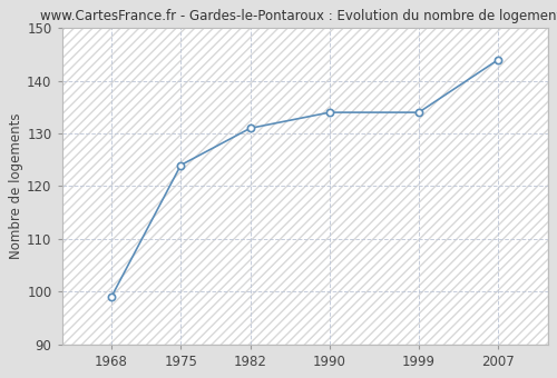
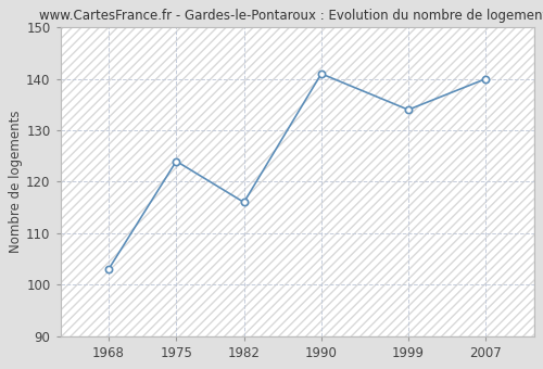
1968: 99 -> 103
1982: 131 -> 116
1990: 134 -> 141
2007: 144 -> 140
